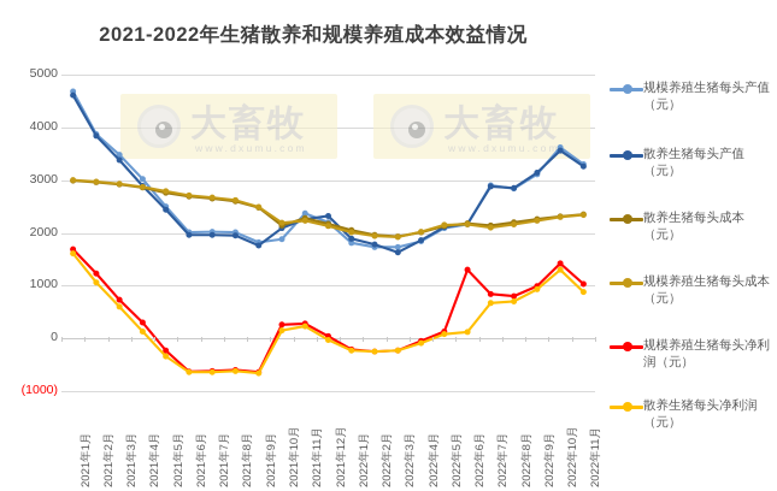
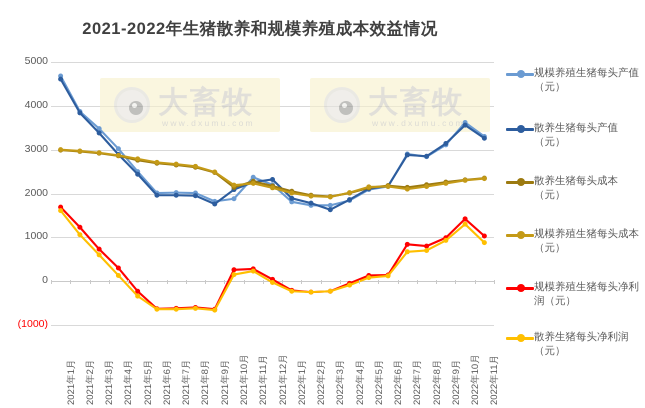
规模养殖生猪每头净利润（元）/2022年6月: 1300 -> 100
